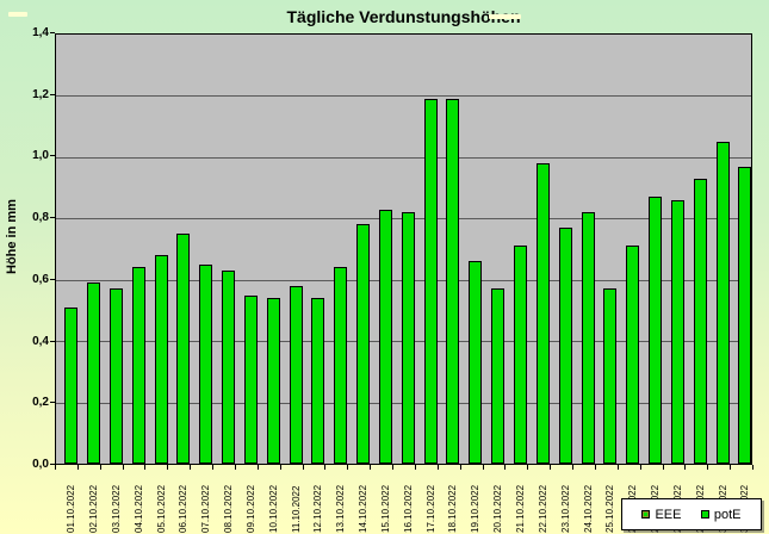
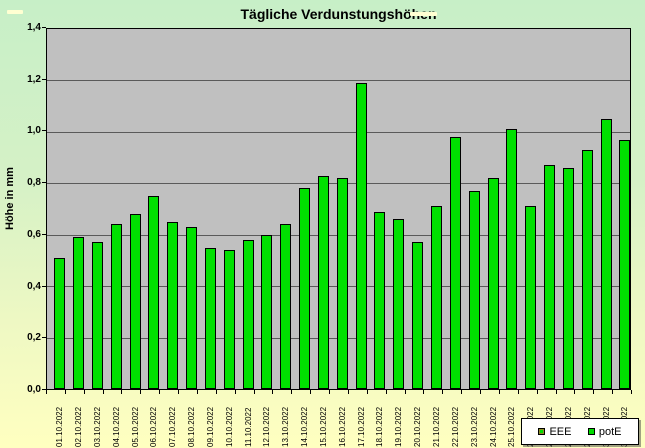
12.10.2022: 0,54 -> 0,60
18.10.2022: 1,19 -> 0,69
25.10.2022: 0,57 -> 1,01
